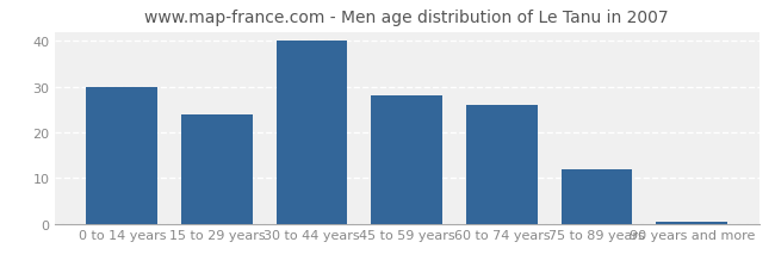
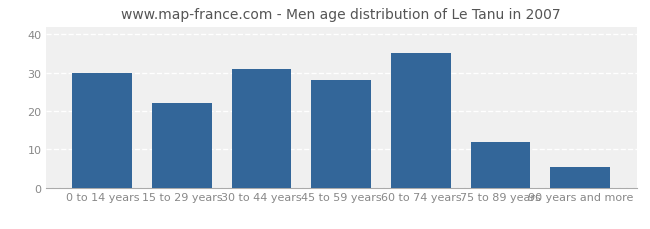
15 to 29 years: 24.0 -> 22.0
30 to 44 years: 40.0 -> 31.0
60 to 74 years: 26.0 -> 35.0
90 years and more: 0.5 -> 5.5
